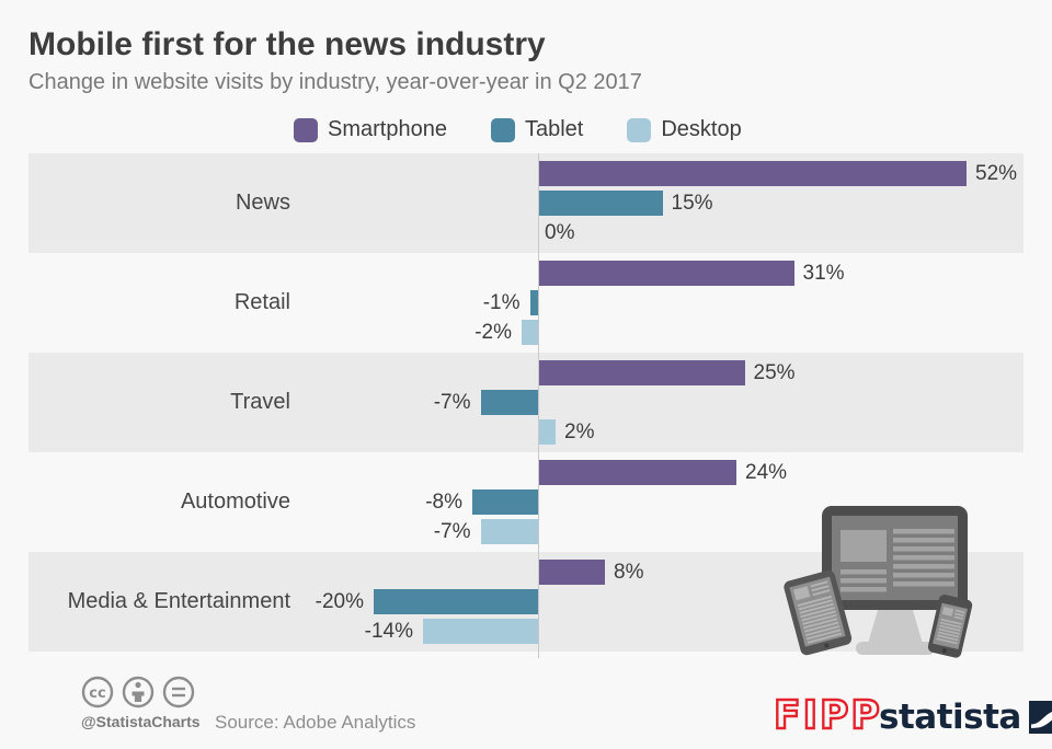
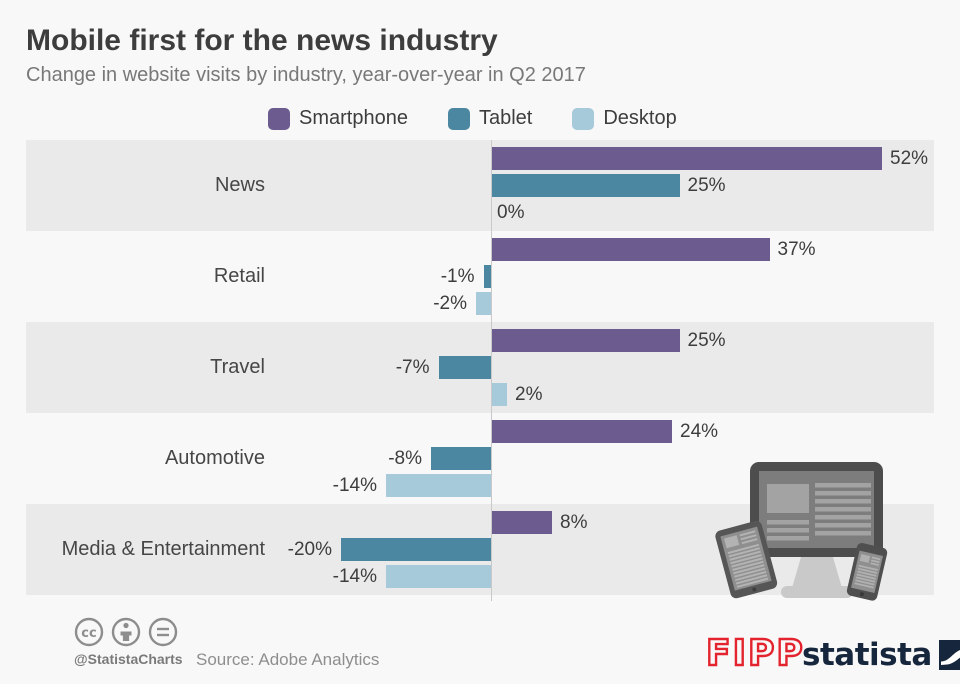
Tablet/News: 15% -> 25%
Smartphone/Retail: 31% -> 37%
Desktop/Automotive: -7% -> -14%
